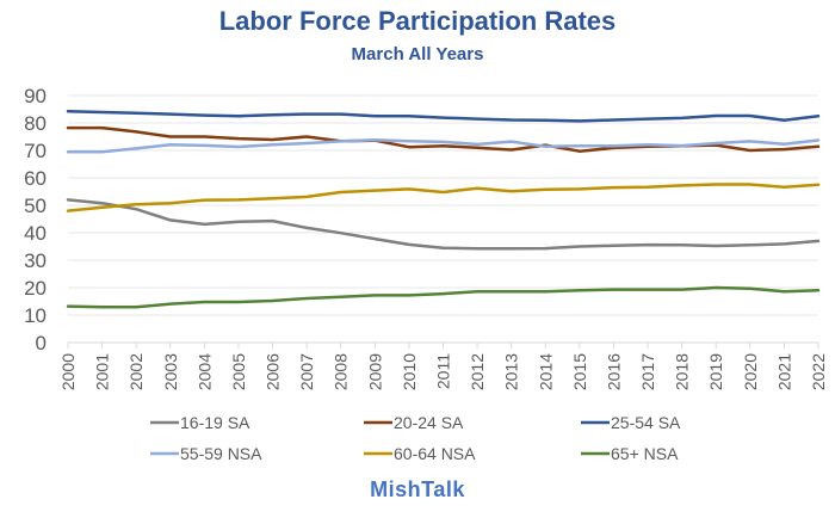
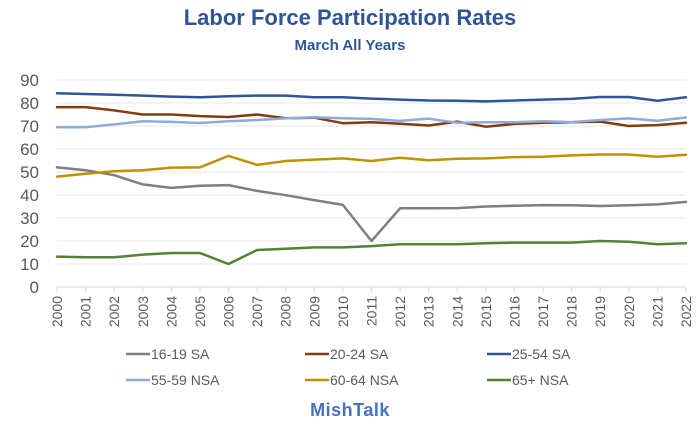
60-64 NSA/2006: 52 -> 57
65+ NSA/2006: 15 -> 10
16-19 SA/2011: 34 -> 20
